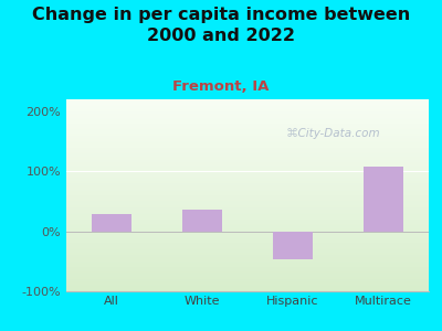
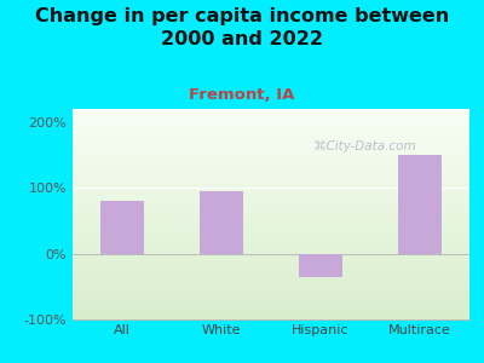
All: 28% -> 80%
White: 36% -> 95%
Hispanic: -46% -> -35%
Multirace: 108% -> 150%
